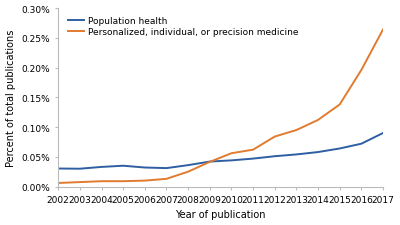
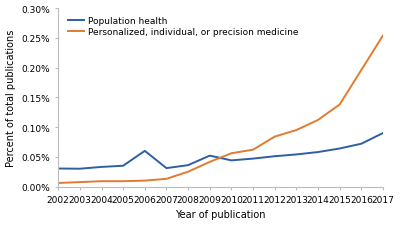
Population health/2006: 0.032% -> 0.060%
Population health/2009: 0.042% -> 0.052%
Personalized, individual, or precision medicine/2017: 0.264% -> 0.254%
